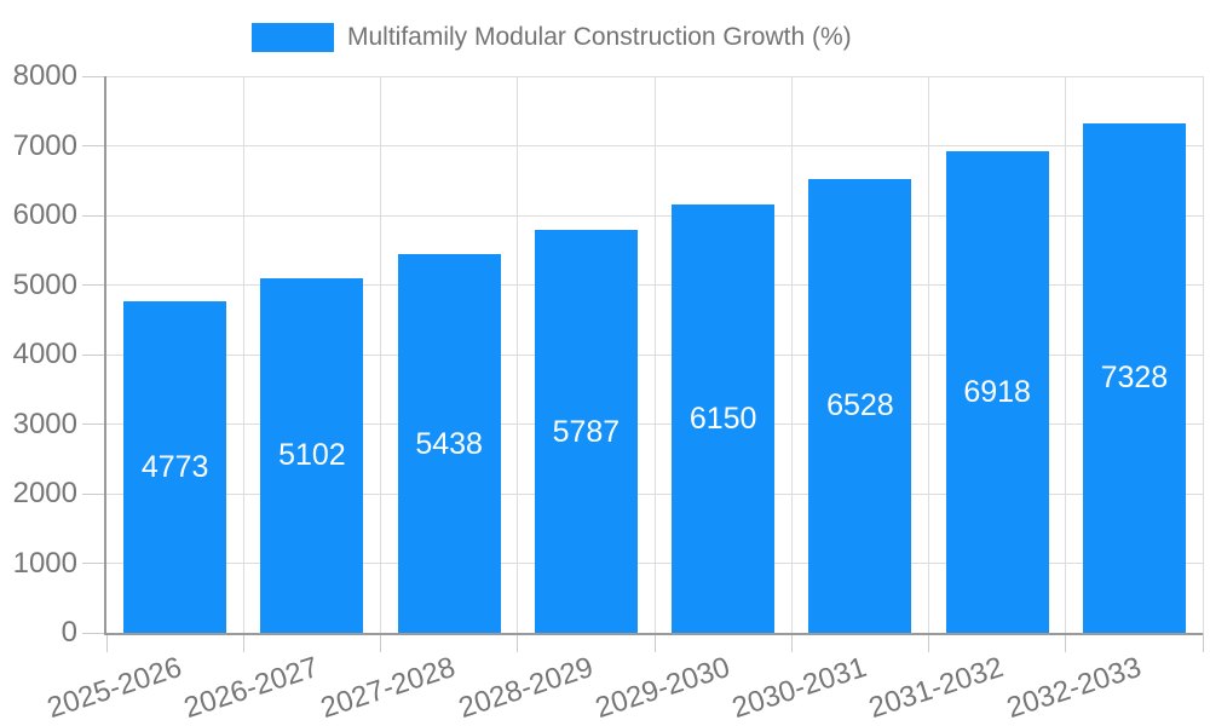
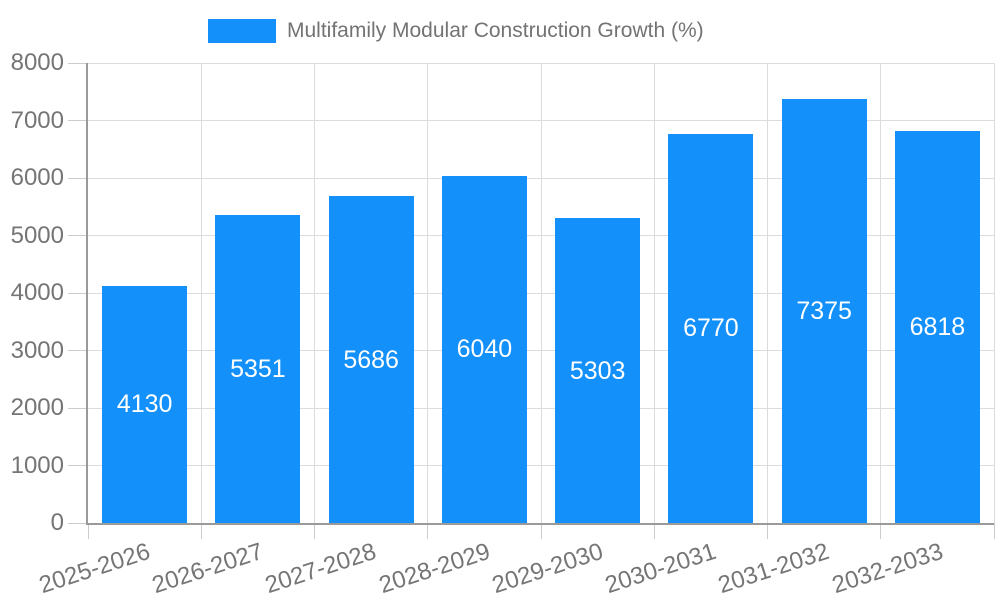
2025-2026: 4773 -> 4130
2026-2027: 5102 -> 5351
2027-2028: 5438 -> 5686
2028-2029: 5787 -> 6040
2029-2030: 6150 -> 5303
2030-2031: 6528 -> 6770
2031-2032: 6918 -> 7375
2032-2033: 7328 -> 6818
